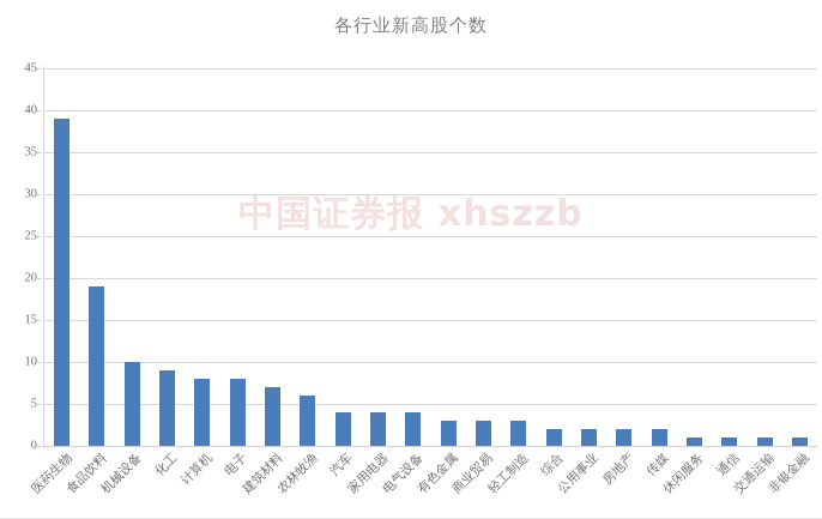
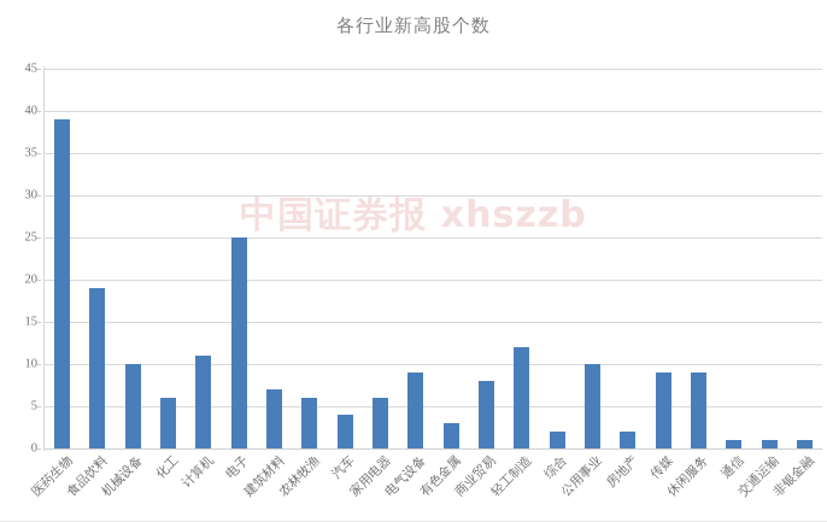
化工: 9 -> 6
计算机: 8 -> 11
电子: 8 -> 25
家用电器: 4 -> 6
电气设备: 4 -> 9
商业贸易: 3 -> 8
轻工制造: 3 -> 12
公用事业: 2 -> 10
传媒: 2 -> 9
休闲服务: 1 -> 9
